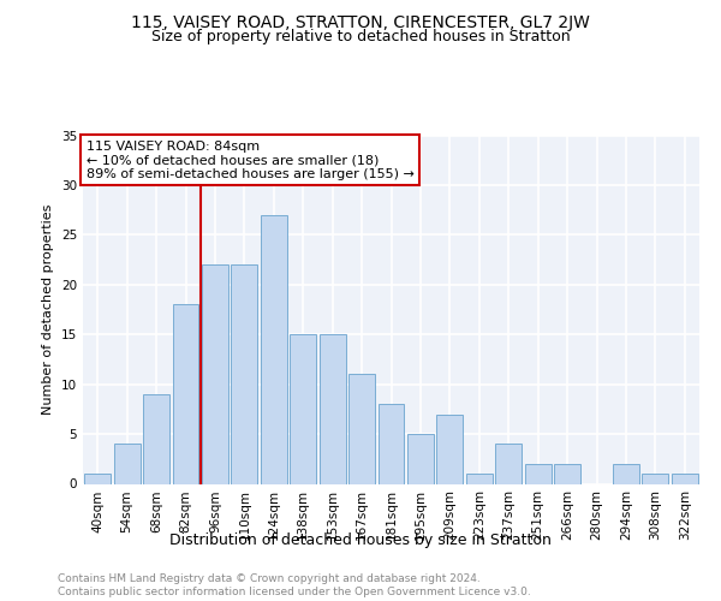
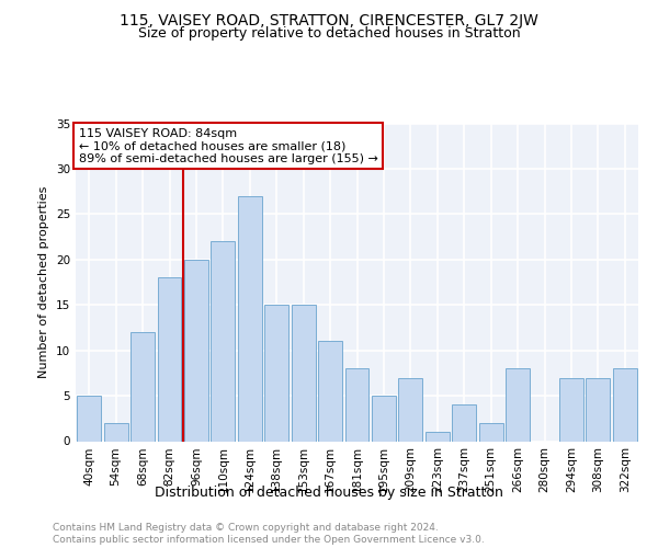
40sqm: 1 -> 5
54sqm: 4 -> 2
68sqm: 9 -> 12
96sqm: 22 -> 20
266sqm: 2 -> 8
294sqm: 2 -> 7
308sqm: 1 -> 7
322sqm: 1 -> 8
